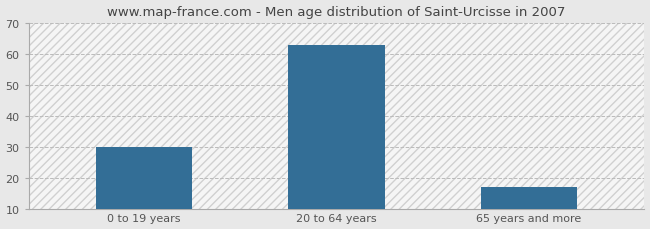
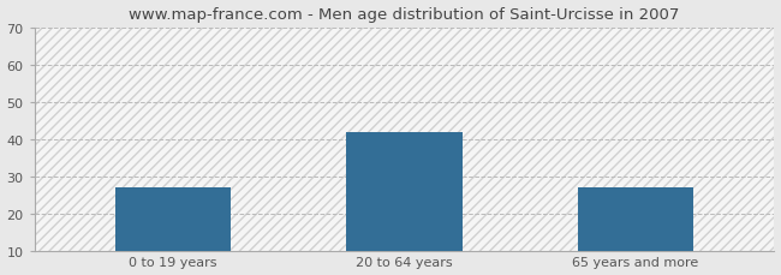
0 to 19 years: 30 -> 27
20 to 64 years: 63 -> 42
65 years and more: 17 -> 27
